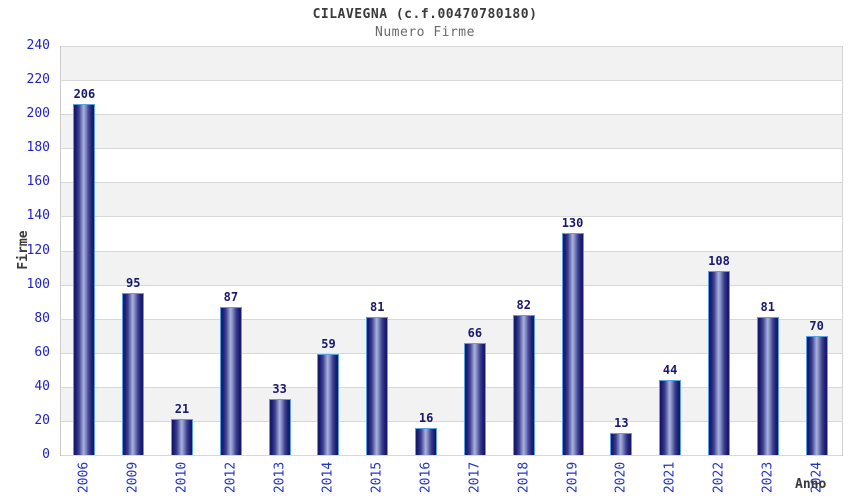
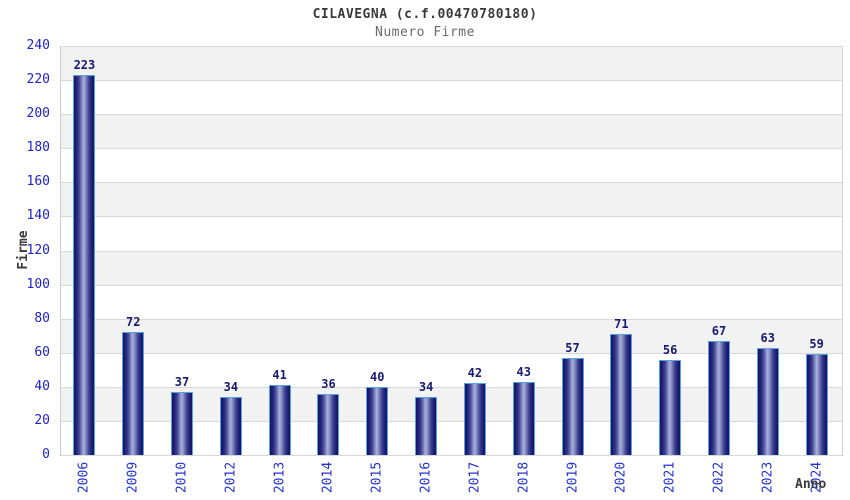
2006: 206 -> 223
2009: 95 -> 72
2010: 21 -> 37
2012: 87 -> 34
2013: 33 -> 41
2014: 59 -> 36
2015: 81 -> 40
2016: 16 -> 34
2017: 66 -> 42
2018: 82 -> 43
2019: 130 -> 57
2020: 13 -> 71
2021: 44 -> 56
2022: 108 -> 67
2023: 81 -> 63
2024: 70 -> 59
